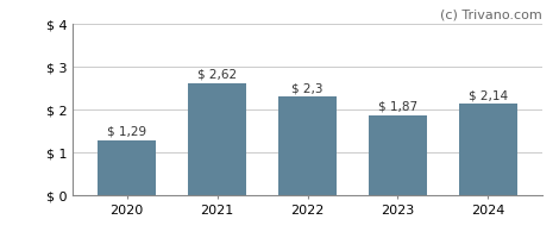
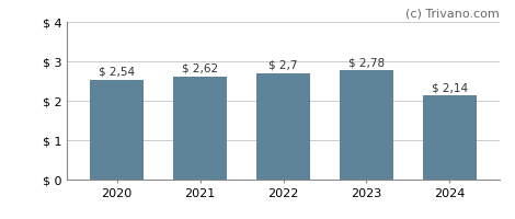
2020: 1,29 -> 2,54
2022: 2,3 -> 2,7
2023: 1,87 -> 2,78
